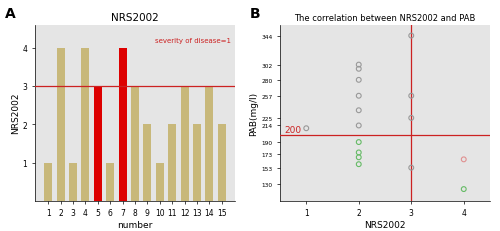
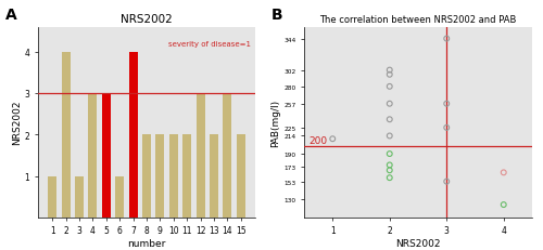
NRS2002/4: 4 -> 3
NRS2002/8: 3 -> 2
NRS2002/10: 1 -> 2
